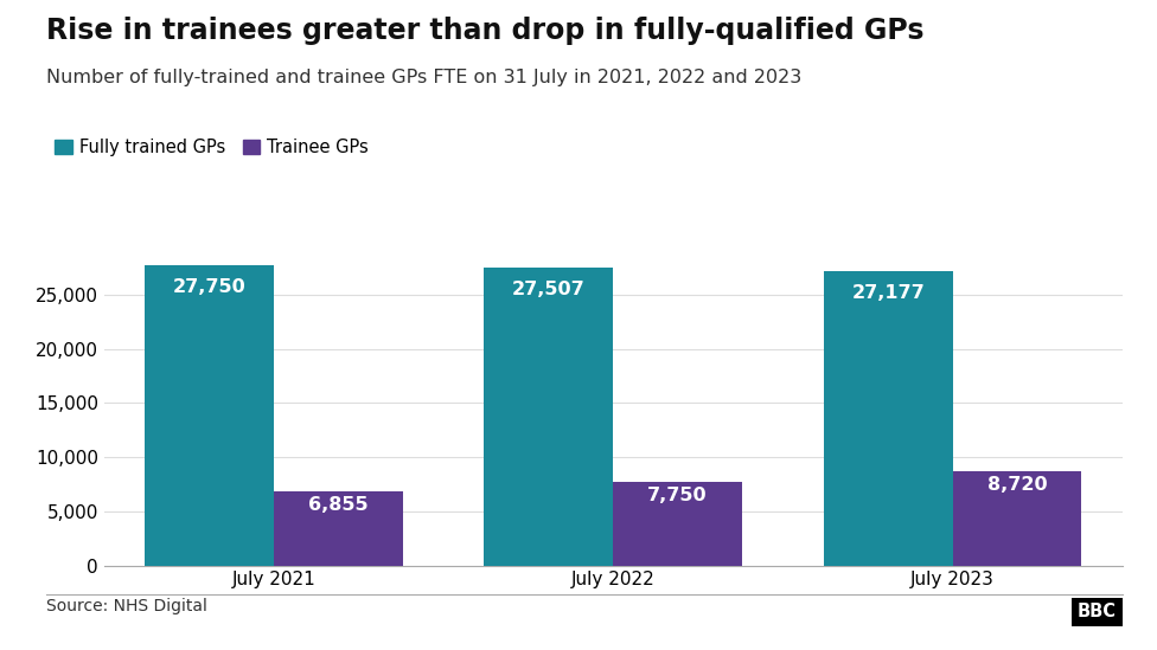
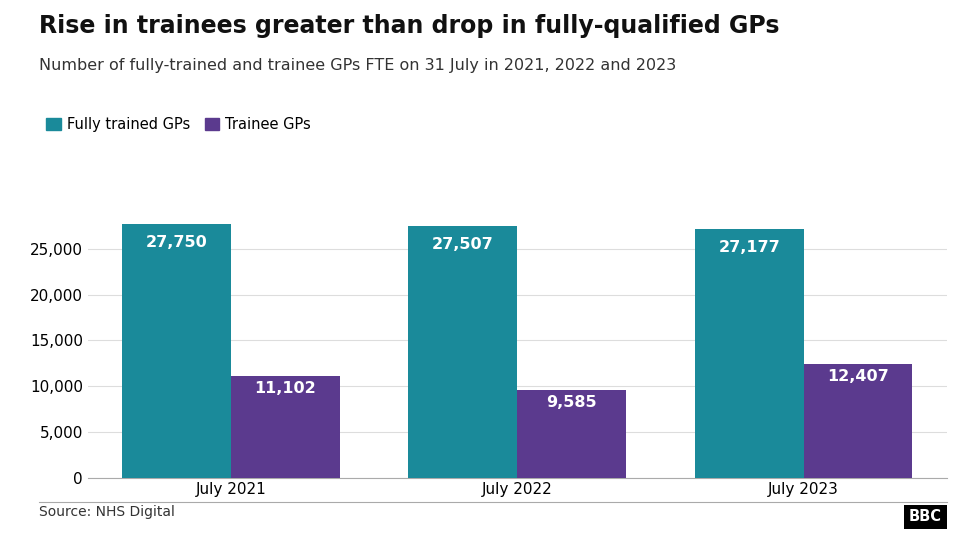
Trainee GPs/July 2021: 6,855 -> 11,102
Trainee GPs/July 2022: 7,750 -> 9,585
Trainee GPs/July 2023: 8,720 -> 12,407
